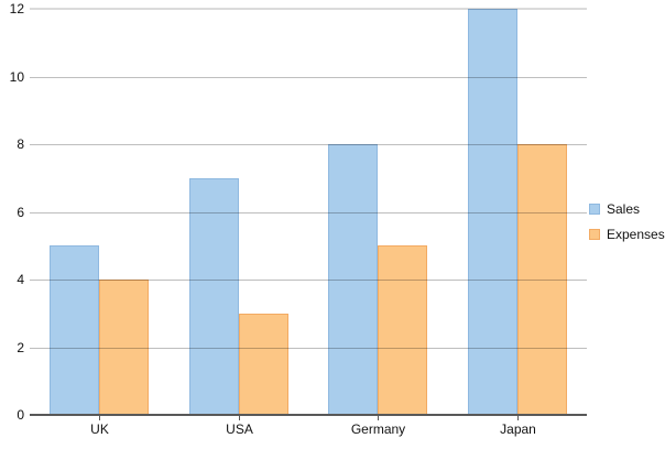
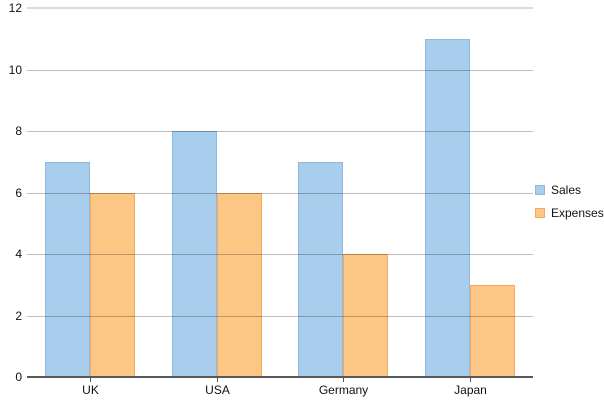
Sales/UK: 5 -> 7
Expenses/UK: 4 -> 6
Sales/USA: 7 -> 8
Expenses/USA: 3 -> 6
Sales/Germany: 8 -> 7
Expenses/Germany: 5 -> 4
Sales/Japan: 12 -> 11
Expenses/Japan: 8 -> 3
